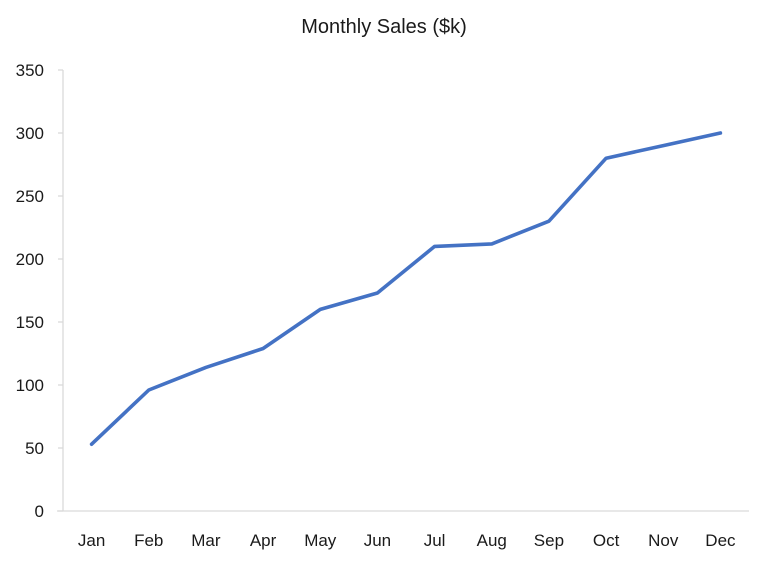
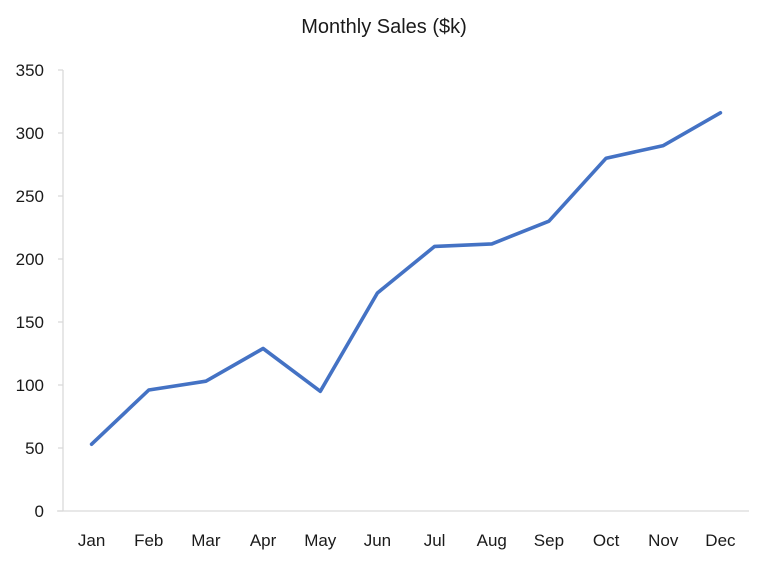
Mar: 114 -> 103
May: 160 -> 95
Dec: 300 -> 316
